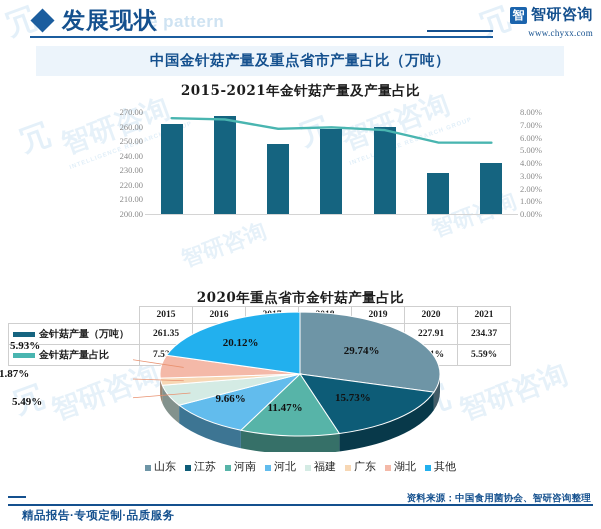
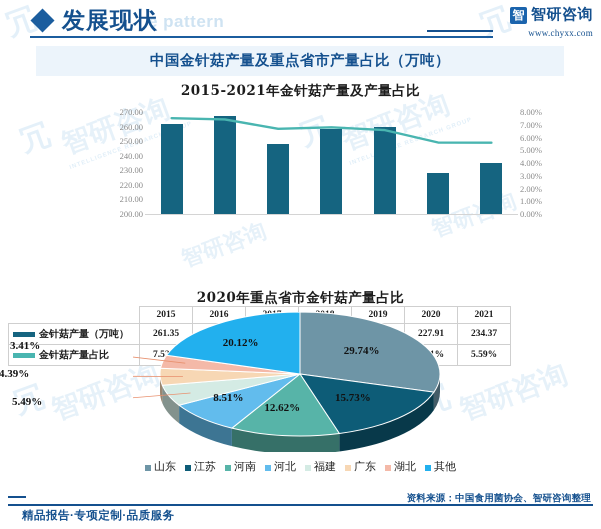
2020年重点省市金针菇产量占比/河南: 11.47% -> 12.62%
2020年重点省市金针菇产量占比/河北: 9.66% -> 8.51%
2020年重点省市金针菇产量占比/广东: 1.87% -> 4.39%
2020年重点省市金针菇产量占比/湖北: 5.93% -> 3.41%
